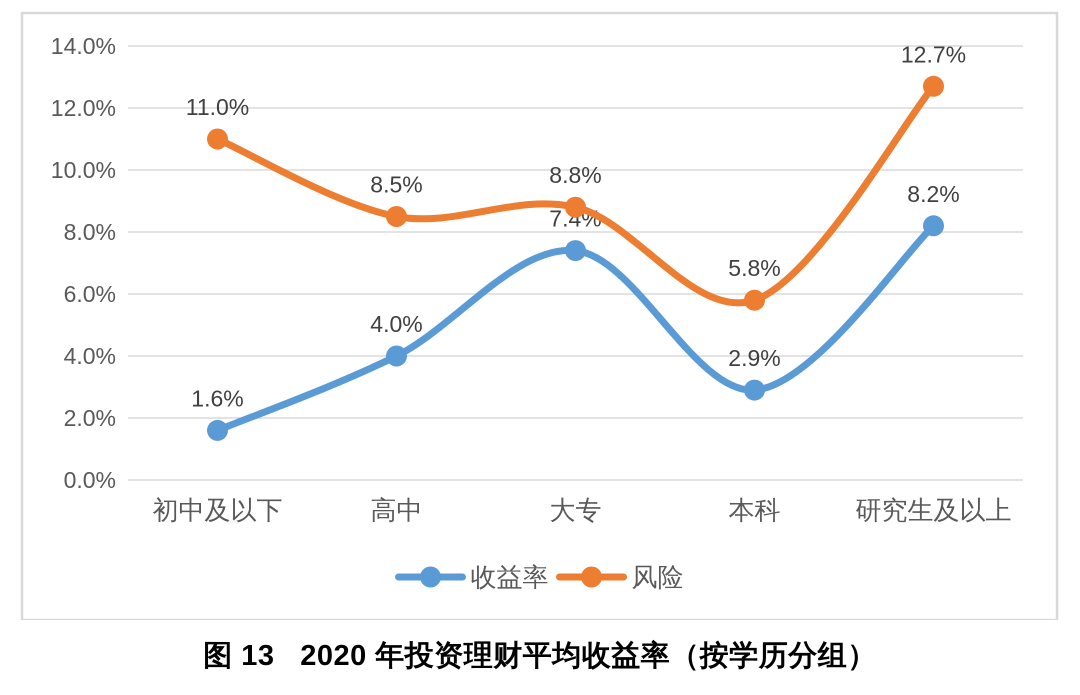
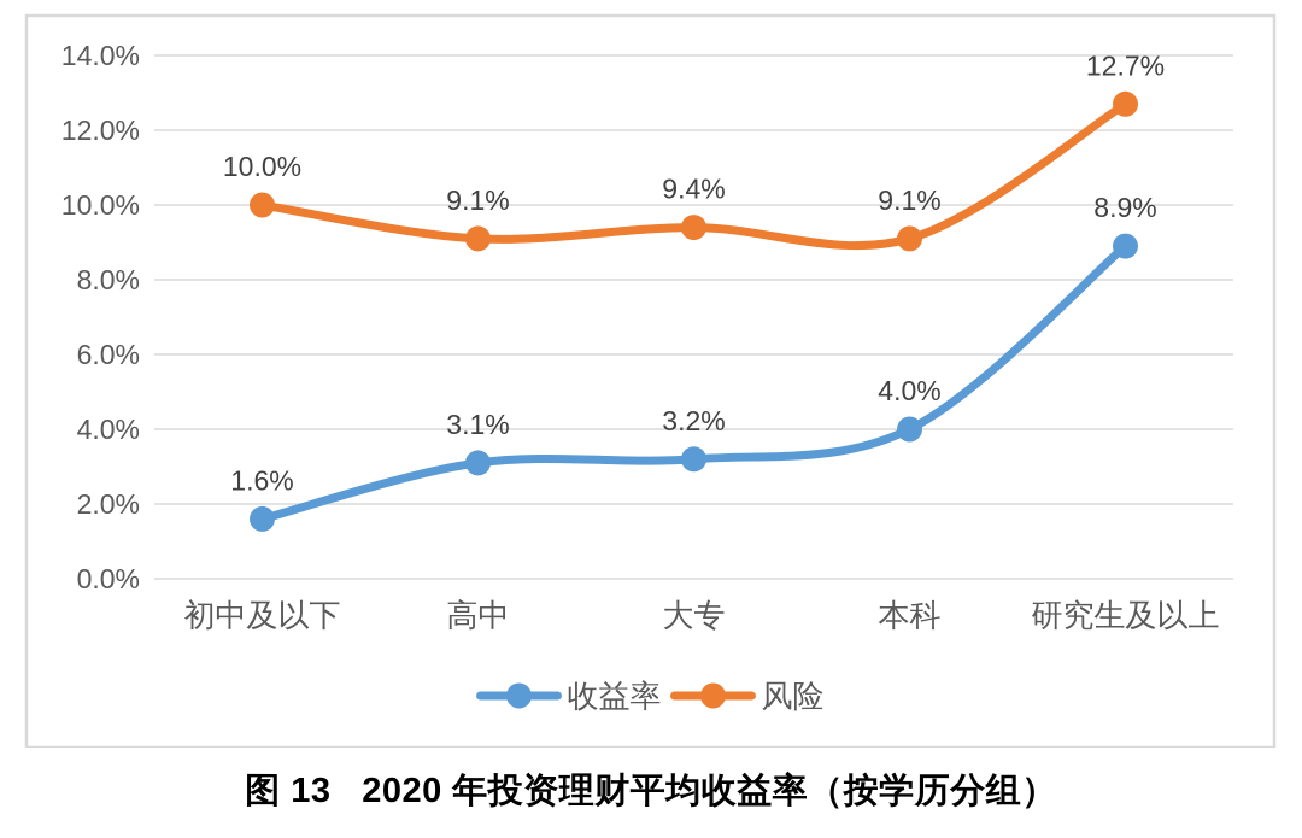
风险/初中及以下: 11.0% -> 10.0%
收益率/高中: 4.0% -> 3.1%
风险/高中: 8.5% -> 9.1%
收益率/大专: 7.4% -> 3.2%
风险/大专: 8.8% -> 9.4%
收益率/本科: 2.9% -> 4.0%
风险/本科: 5.8% -> 9.1%
收益率/研究生及以上: 8.2% -> 8.9%
